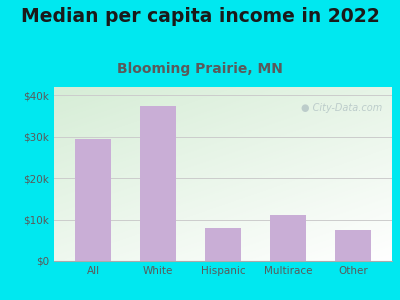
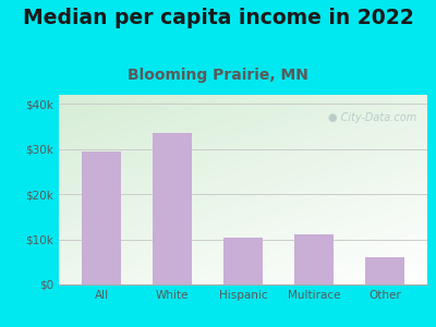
White: $37.5k -> $33.5k
Hispanic: $8.0k -> $10.5k
Other: $7.5k -> $6.0k
